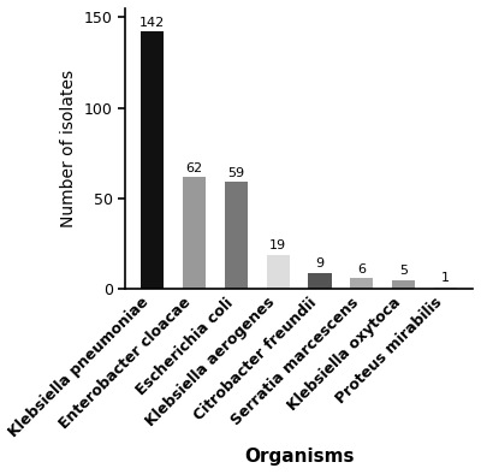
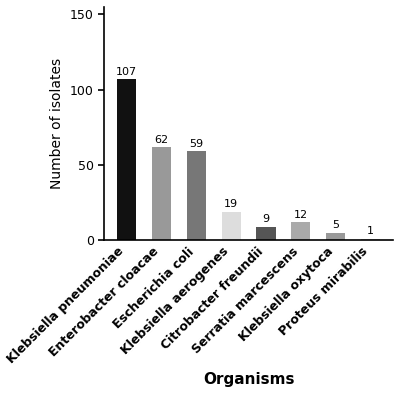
Klebsiella pneumoniae: 142 -> 107
Serratia marcescens: 6 -> 12
